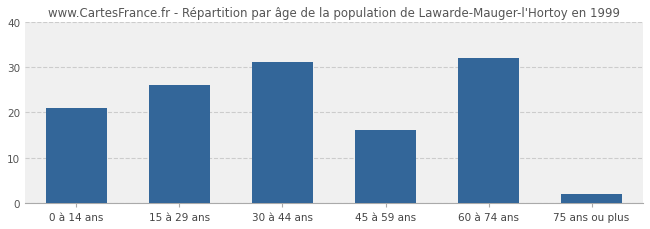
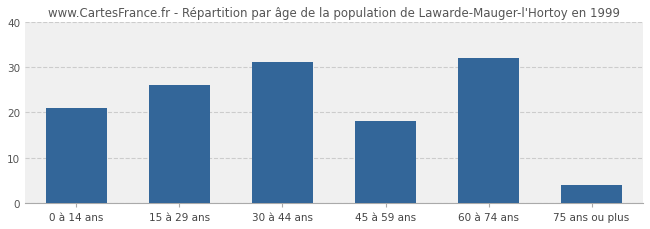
45 à 59 ans: 16 -> 18
75 ans ou plus: 2 -> 4
